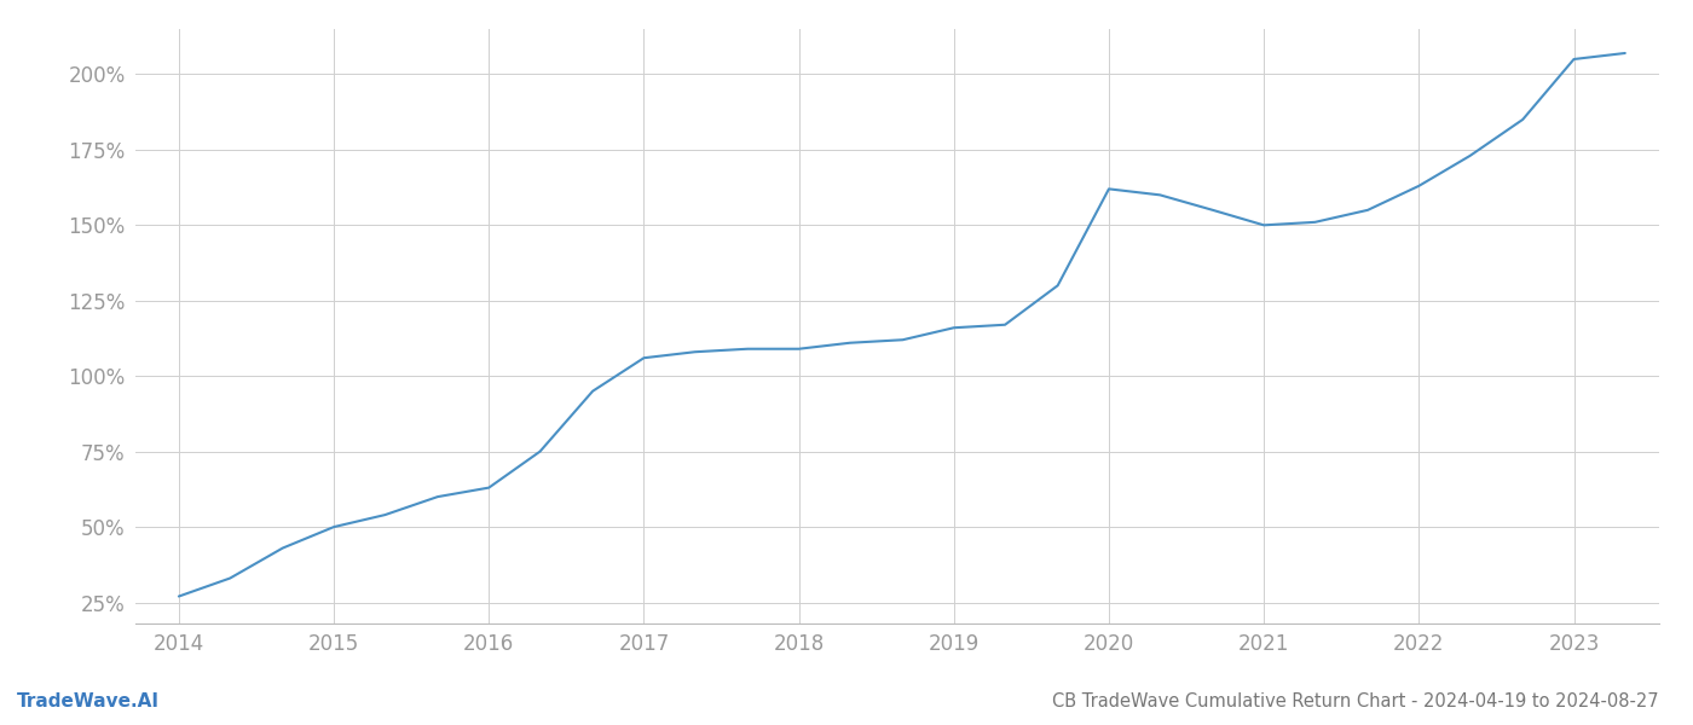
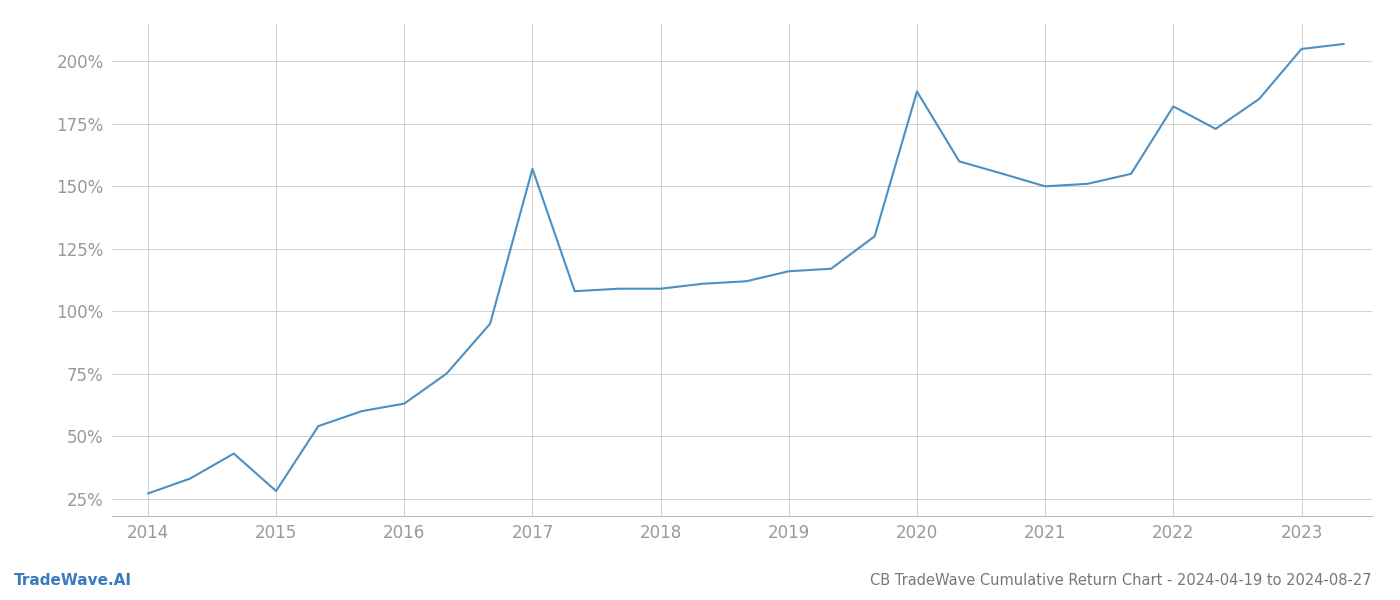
2015: 50% -> 28%
2017: 106% -> 157%
2020: 162% -> 188%
2022: 163% -> 182%
